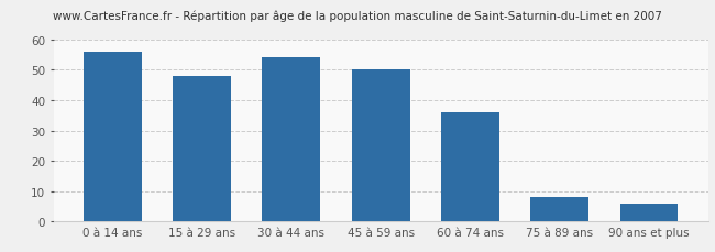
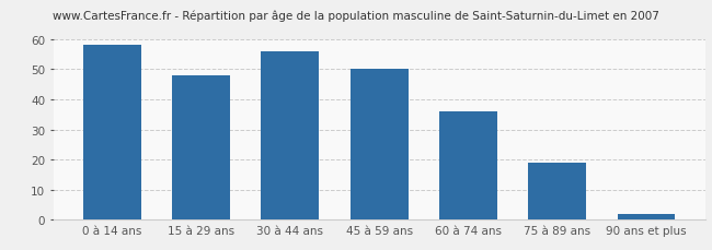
0 à 14 ans: 56 -> 58
30 à 44 ans: 54 -> 56
75 à 89 ans: 8 -> 19
90 ans et plus: 6 -> 2
